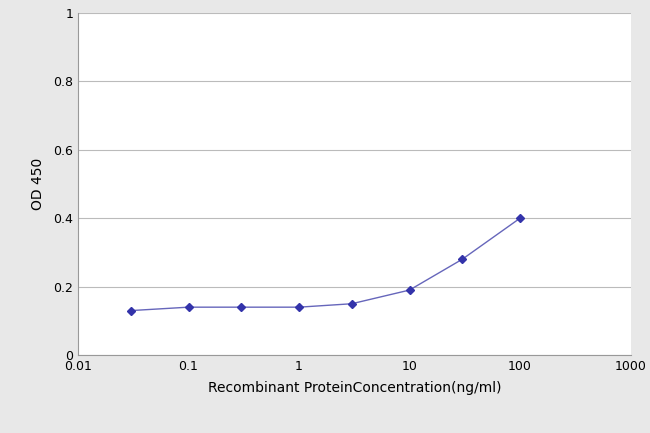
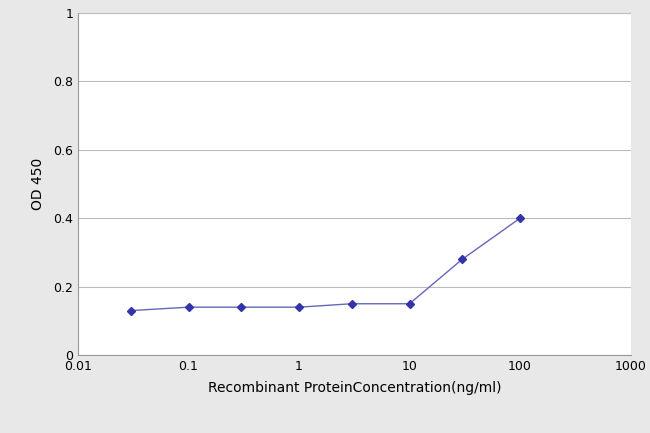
10: 0.19 -> 0.15
